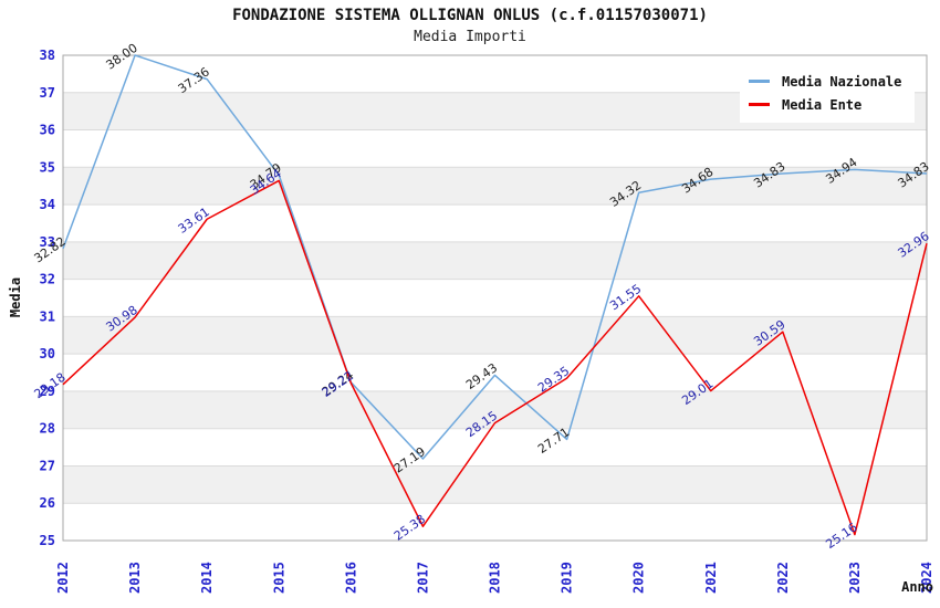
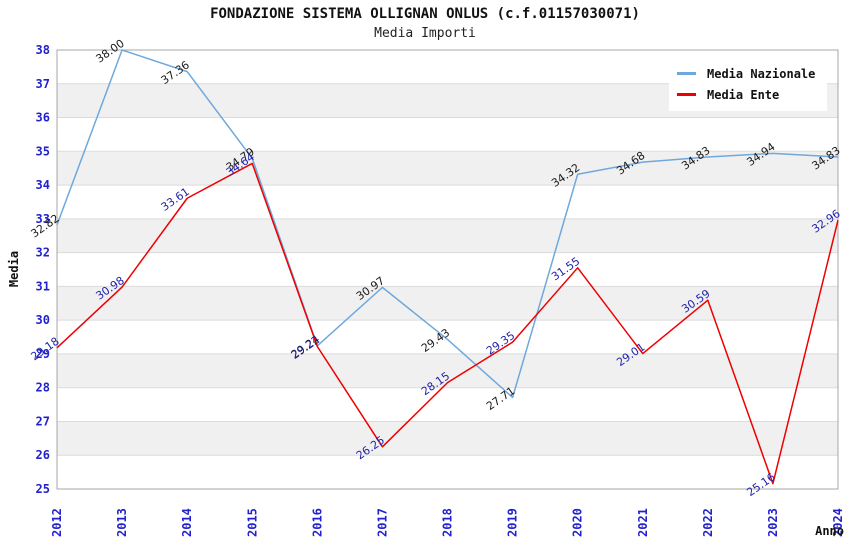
Media Nazionale/2017: 27.19 -> 30.97
Media Ente/2017: 25.38 -> 26.25
